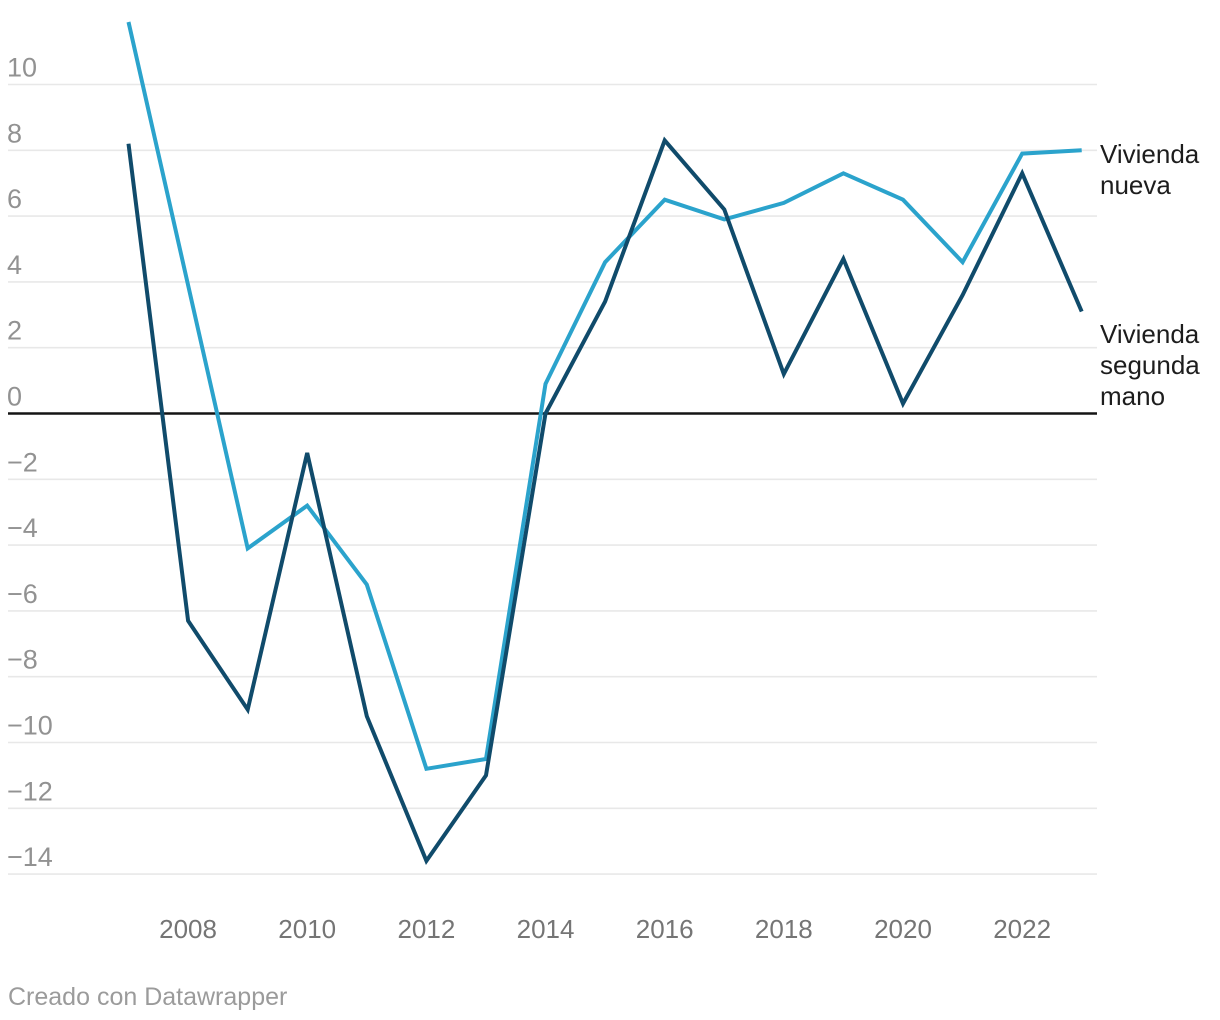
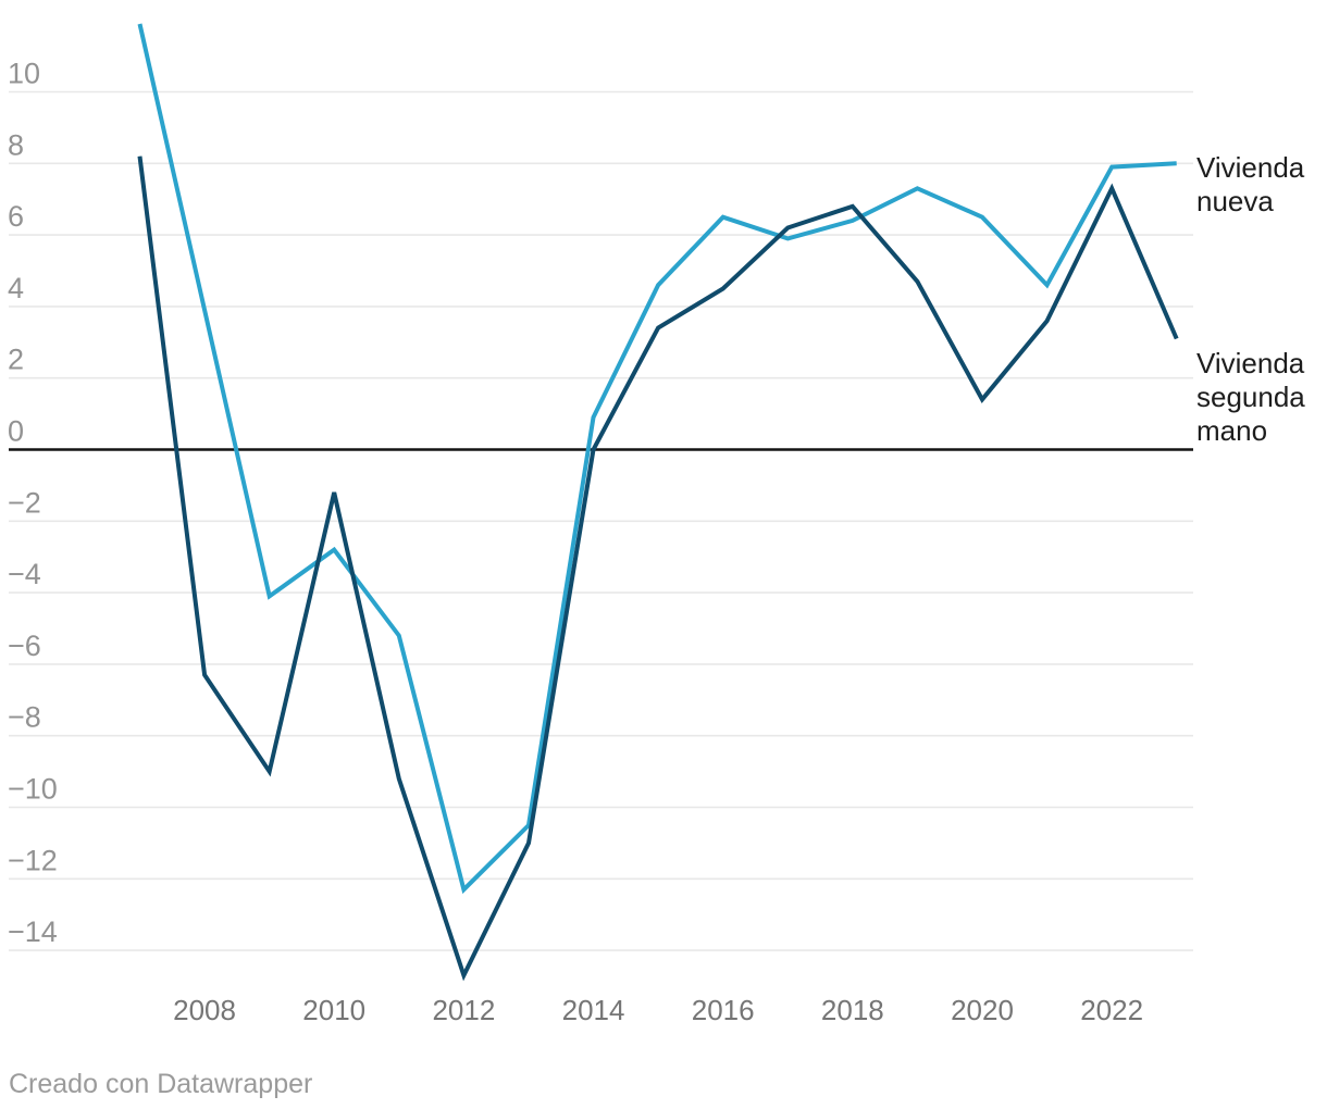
Vivienda nueva/2012: -10.8 -> -12.3
Vivienda segunda mano/2012: -13.6 -> -14.7
Vivienda segunda mano/2016: 8.3 -> 4.5
Vivienda segunda mano/2018: 1.2 -> 6.8
Vivienda segunda mano/2020: 0.3 -> 1.4
